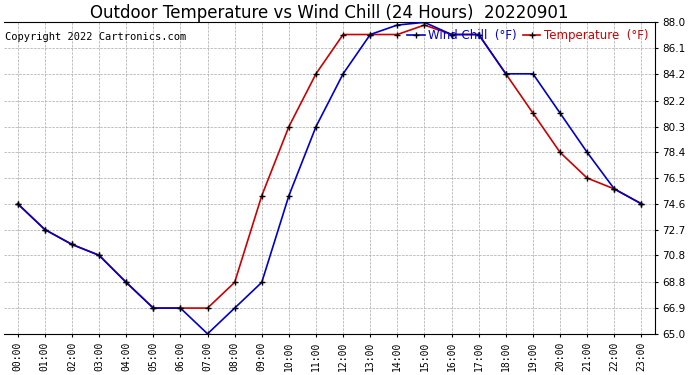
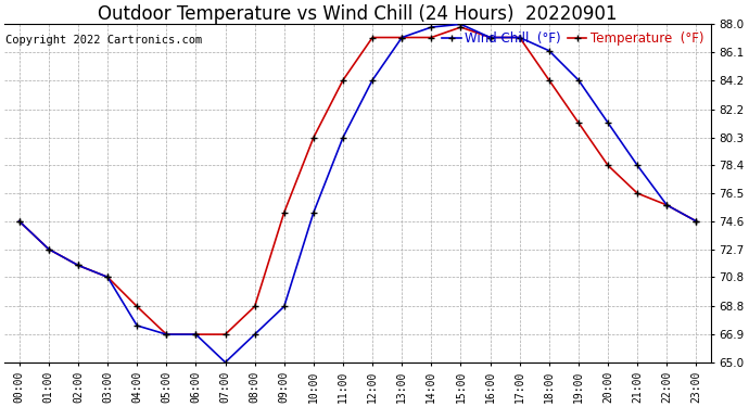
Wind Chill (°F)/04:00: 68.8 -> 67.5
Wind Chill (°F)/18:00: 84.2 -> 86.2
